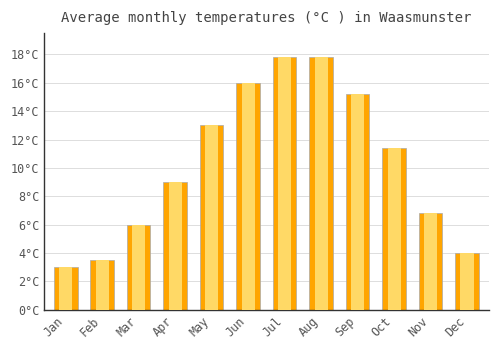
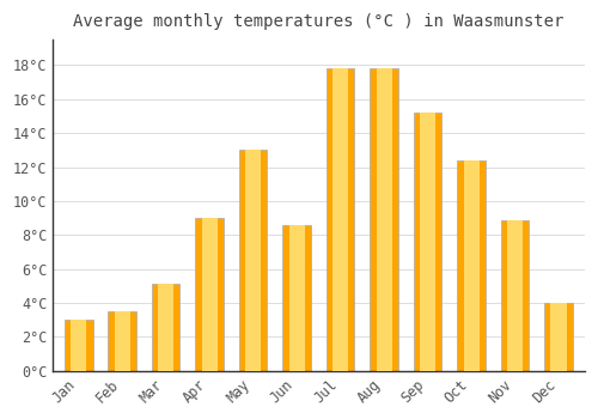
Mar: 6.0°C -> 5.1°C
Jun: 16.0°C -> 8.6°C
Oct: 11.4°C -> 12.4°C
Nov: 6.8°C -> 8.9°C
